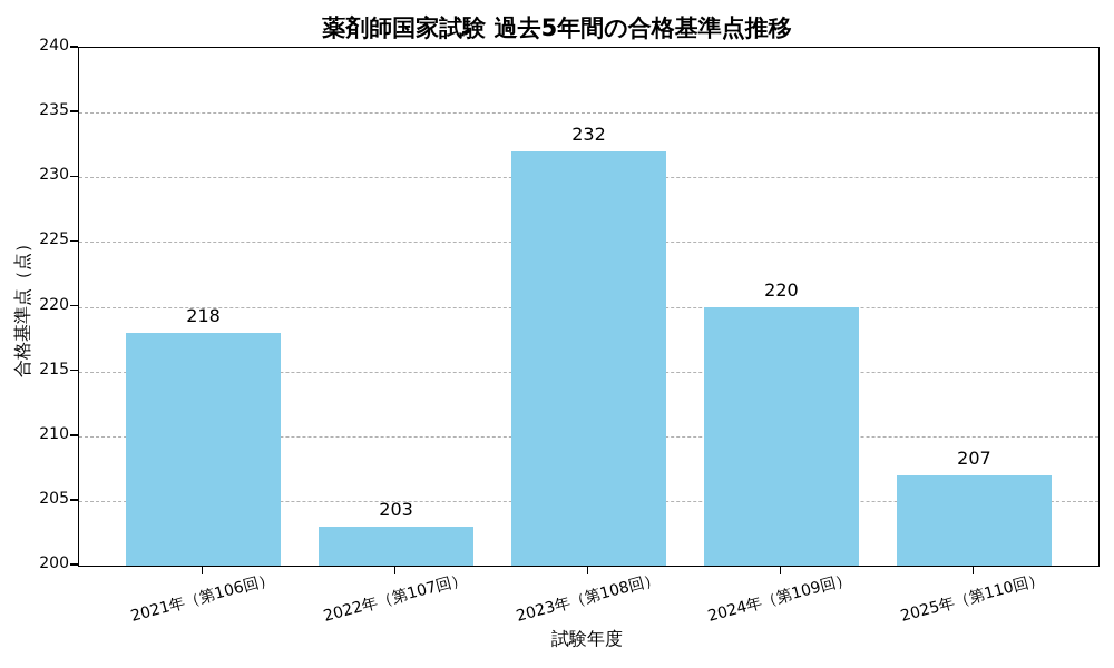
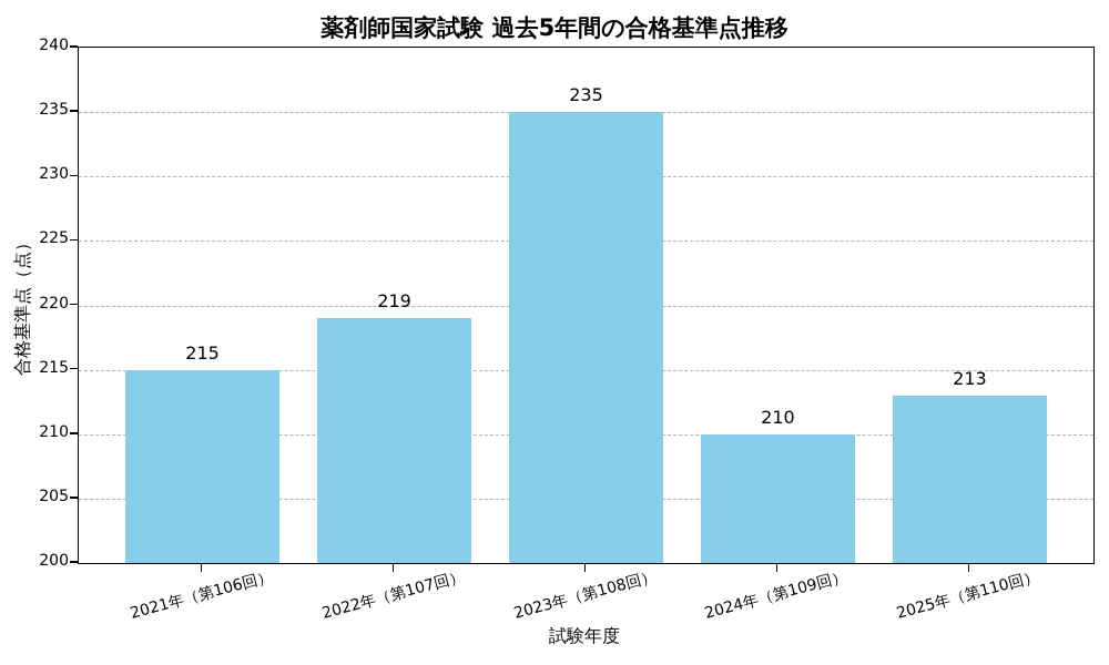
2021年（第106回）: 218 -> 215
2022年（第107回）: 203 -> 219
2023年（第108回）: 232 -> 235
2024年（第109回）: 220 -> 210
2025年（第110回）: 207 -> 213
